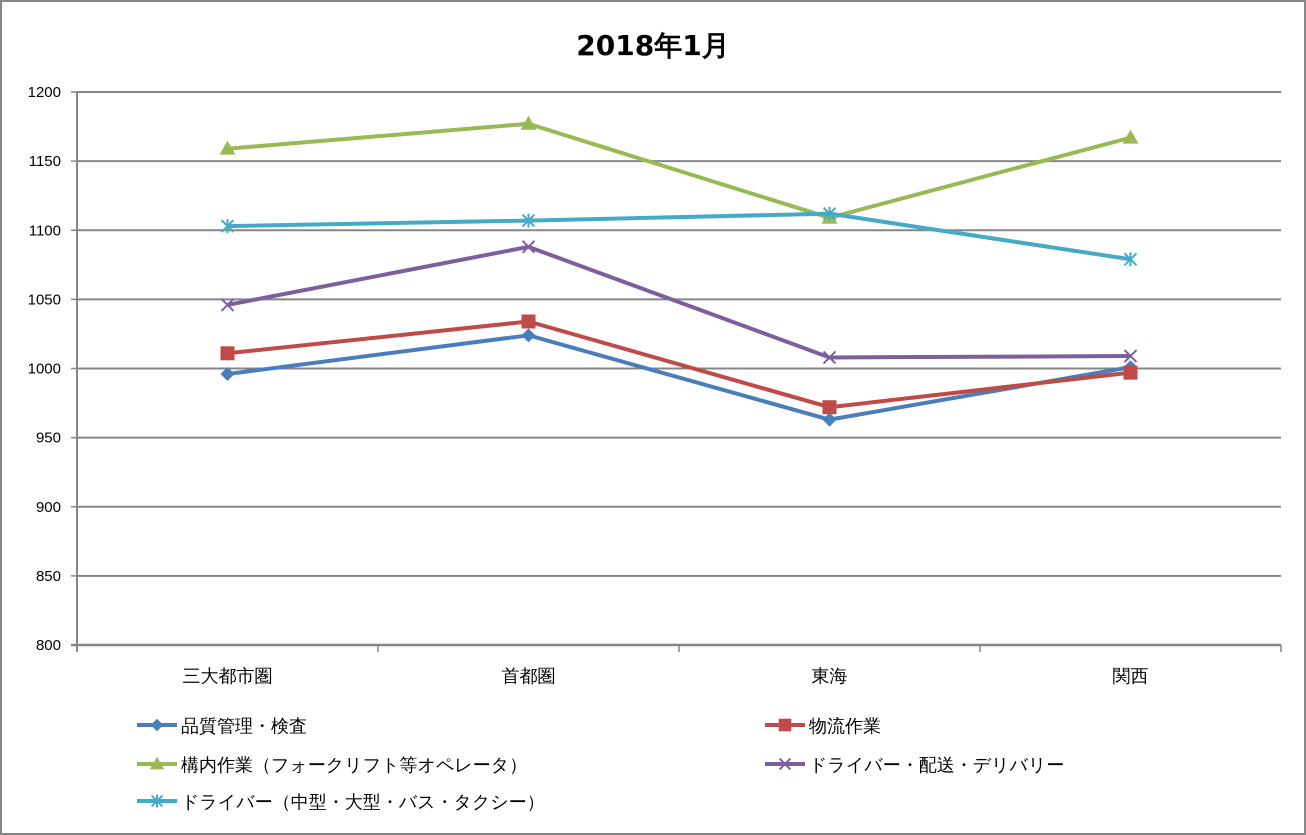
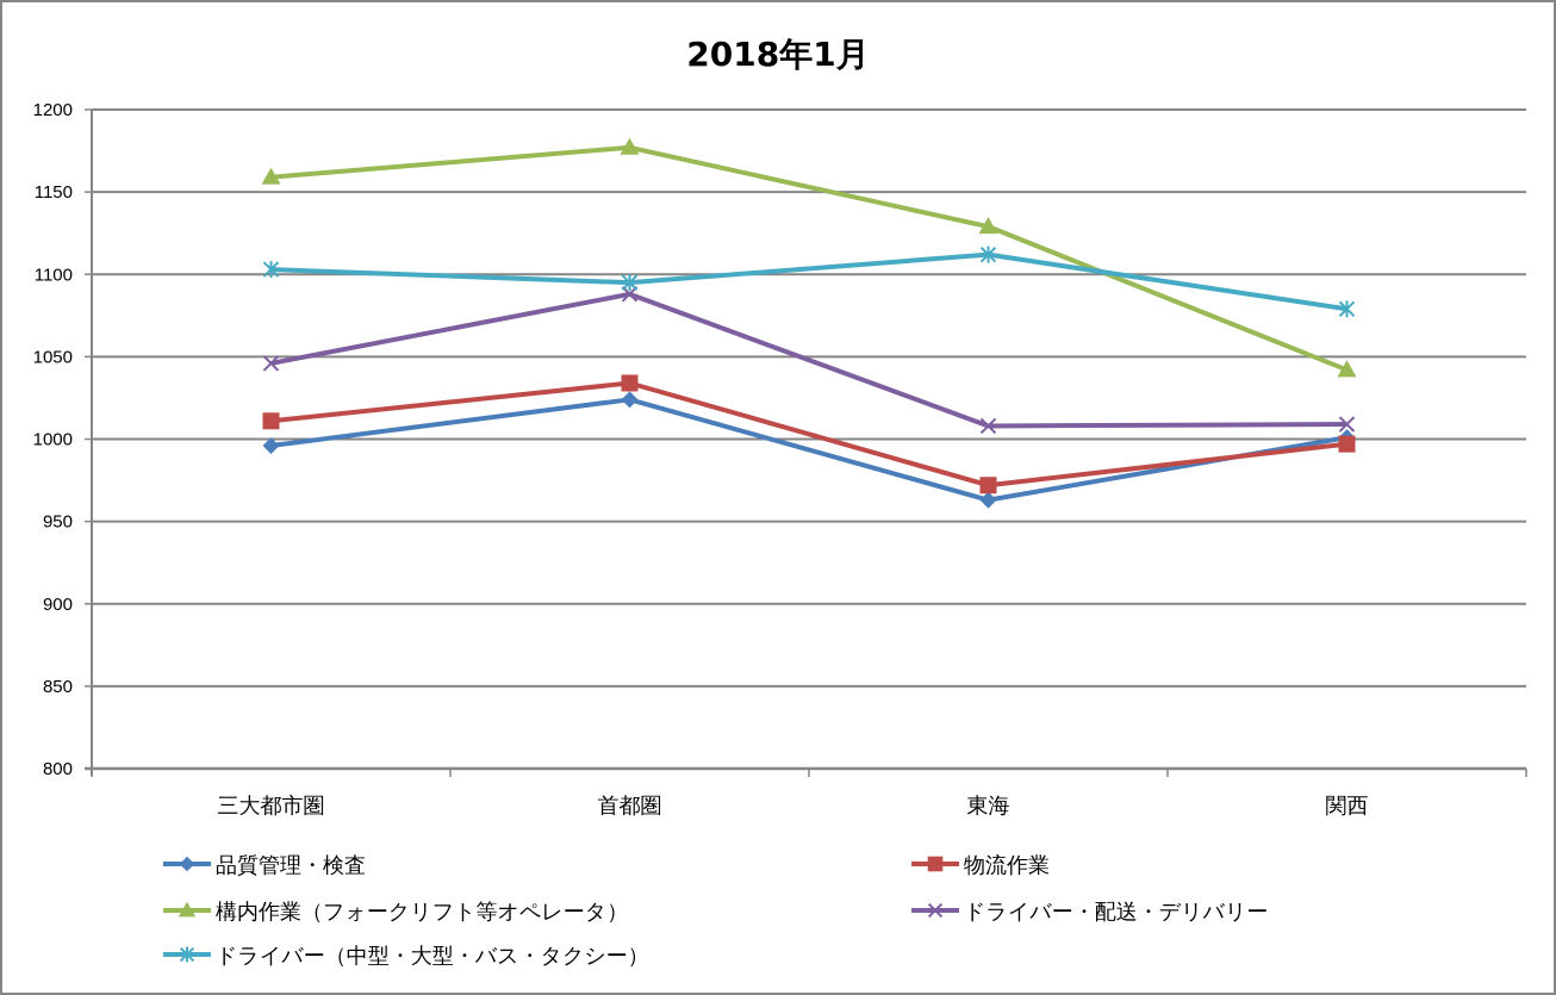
ドライバー（中型・大型・バス・タクシー）/首都圏: 1107 -> 1095
構内作業（フォークリフト等オペレータ）/東海: 1109 -> 1129
構内作業（フォークリフト等オペレータ）/関西: 1167 -> 1042
